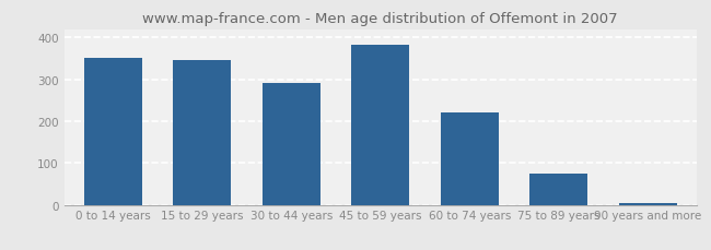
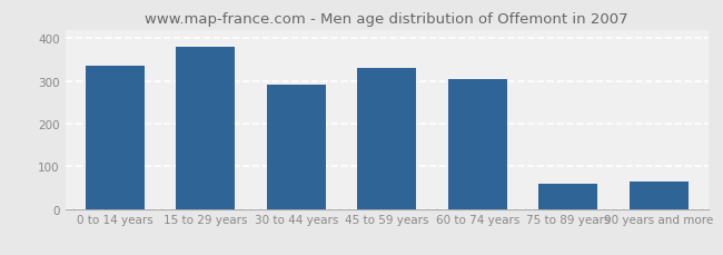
0 to 14 years: 350 -> 335
15 to 29 years: 347 -> 380
45 to 59 years: 382 -> 330
60 to 74 years: 222 -> 305
75 to 89 years: 75 -> 60
90 years and more: 5 -> 65
